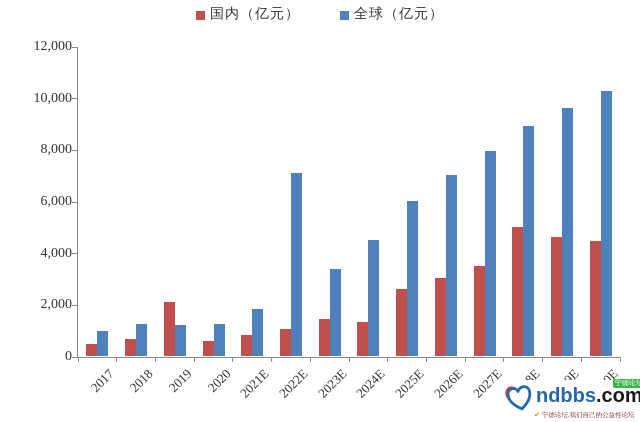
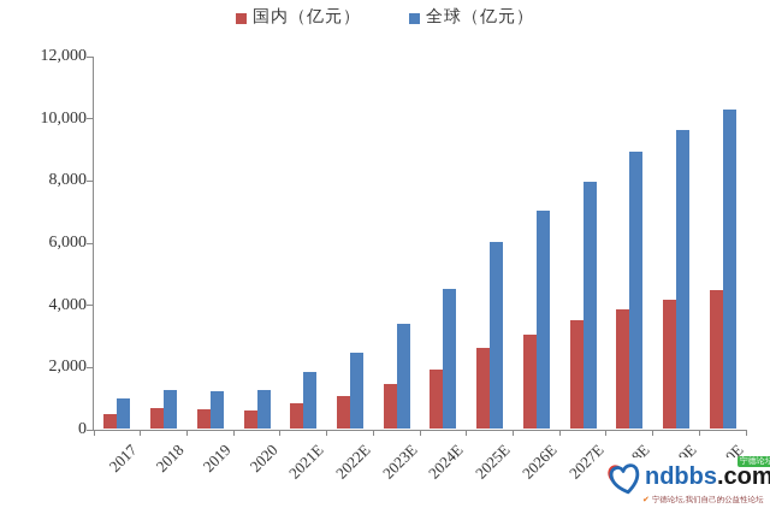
国内（亿元）/2019: 2100 -> 600
全球（亿元）/2022E: 7100 -> 2400
国内（亿元）/2024E: 1300 -> 1900
国内（亿元）/2028E: 5000 -> 3800
国内（亿元）/2029E: 4600 -> 4200
